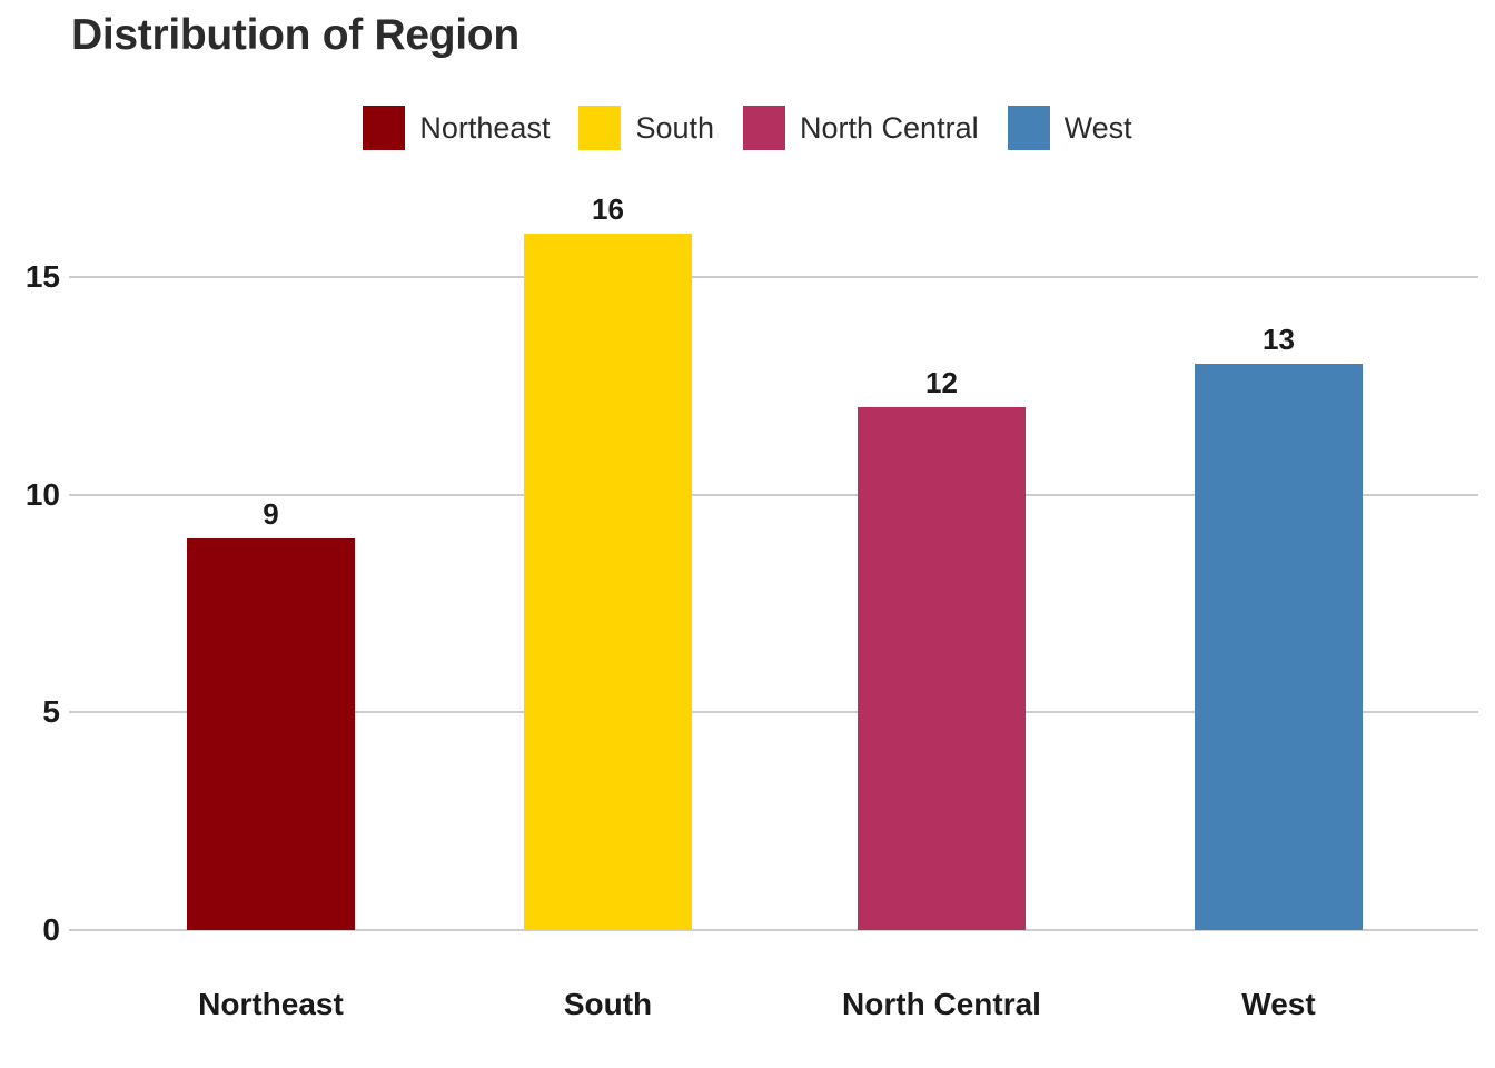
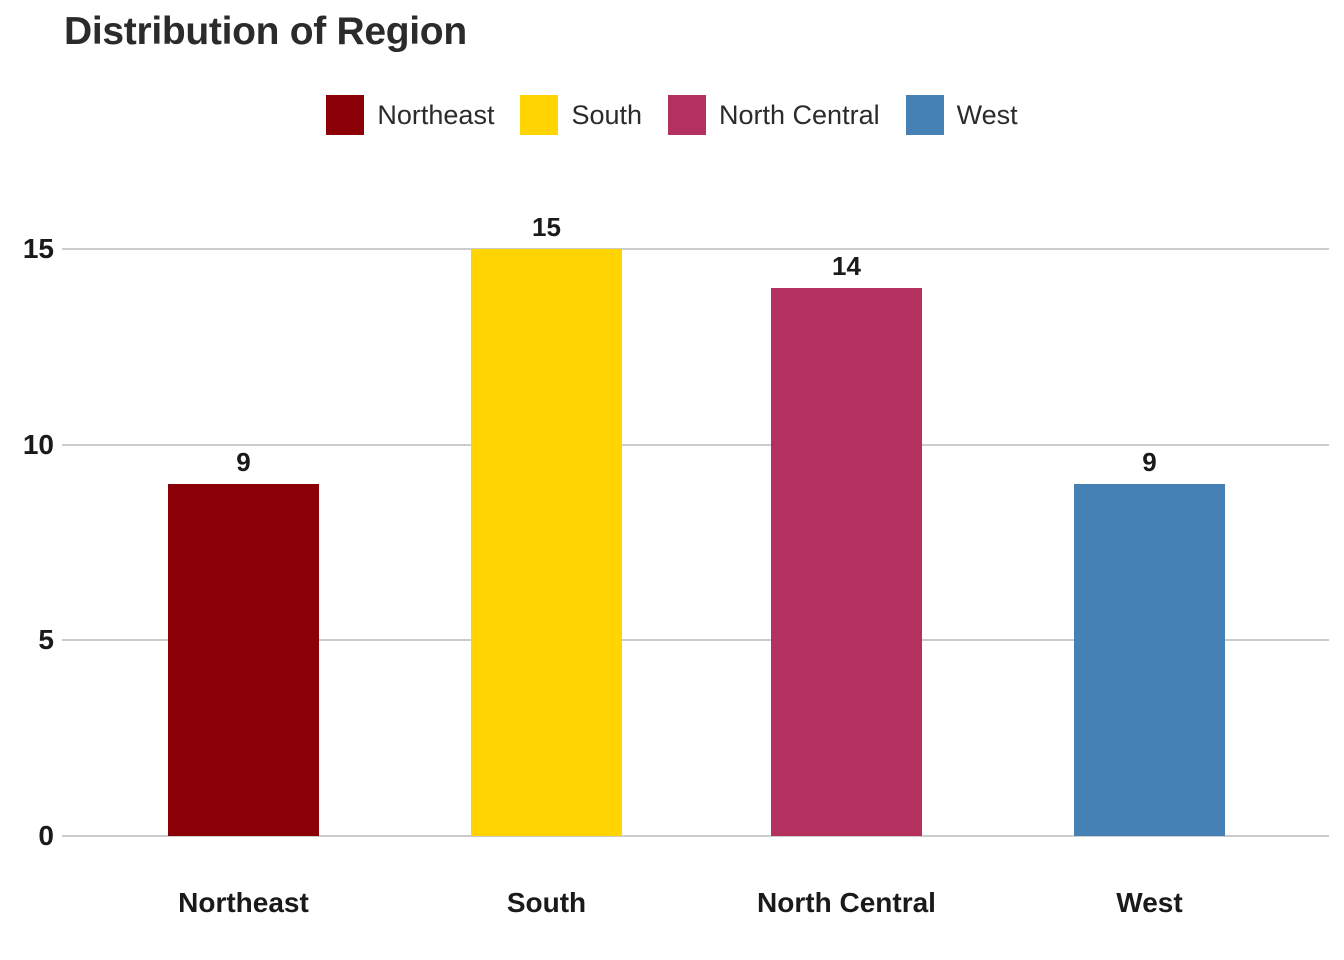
South: 16 -> 15
North Central: 12 -> 14
West: 13 -> 9
